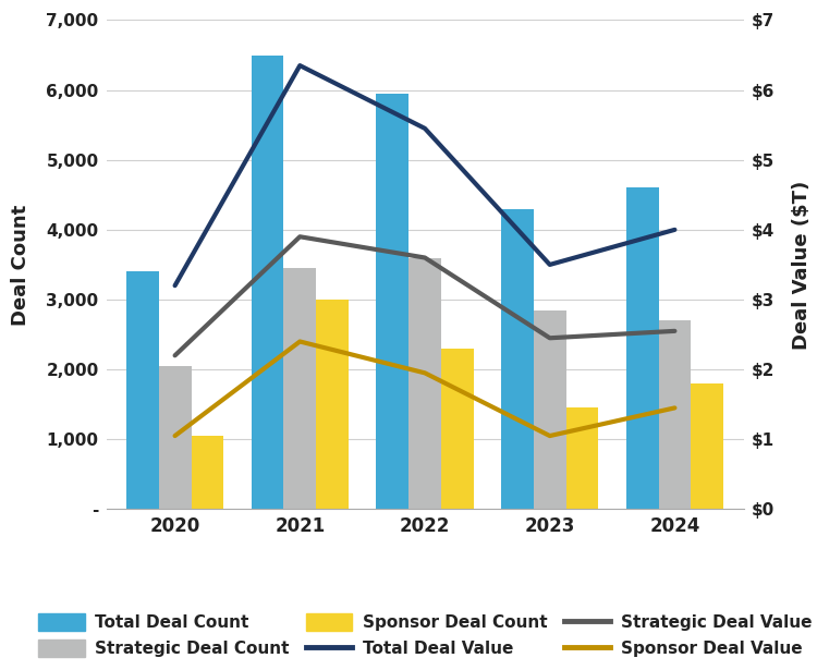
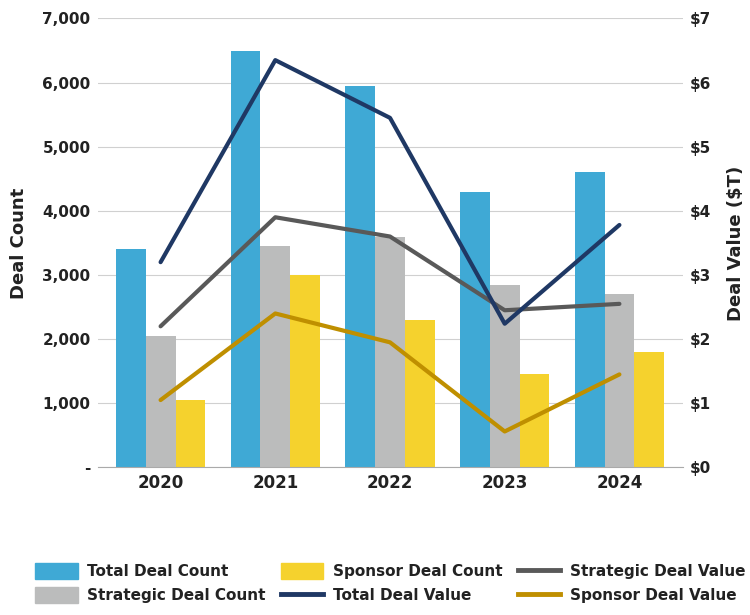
Total Deal Value/2023: $3.50 -> $2.24
Sponsor Deal Value/2023: $1.05 -> $0.56
Total Deal Value/2024: $4.00 -> $3.78
